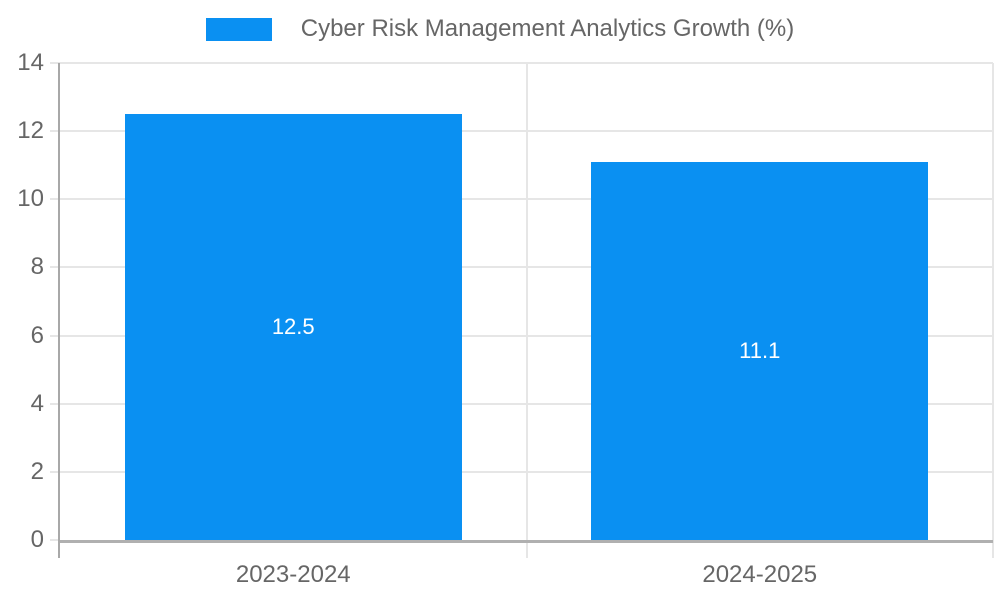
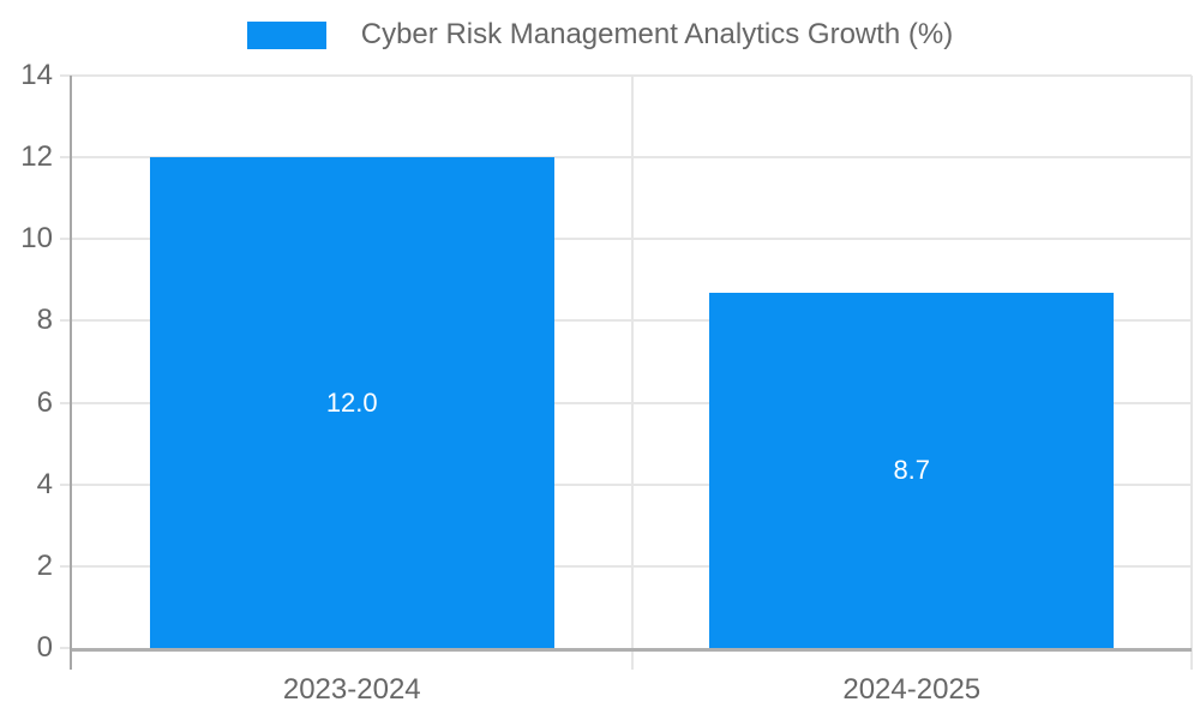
2023-2024: 12.5 -> 12.0
2024-2025: 11.1 -> 8.7
